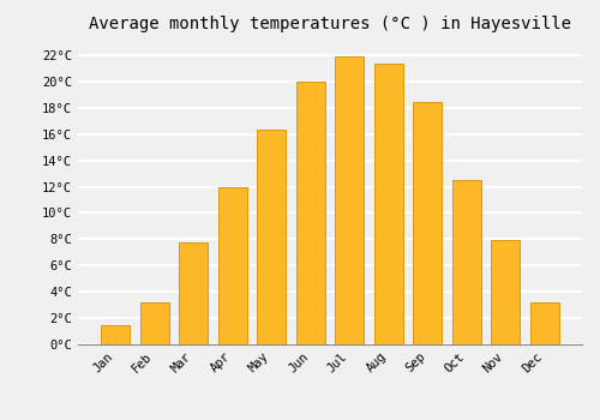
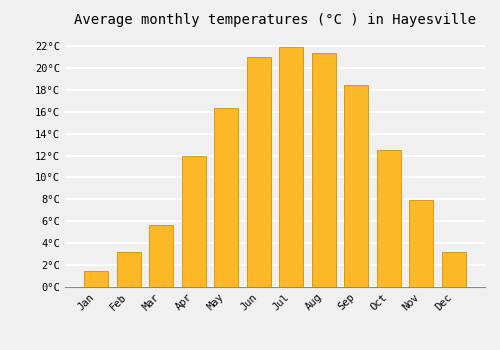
Mar: 7.8°C -> 5.7°C
Jun: 20.0°C -> 21.0°C
